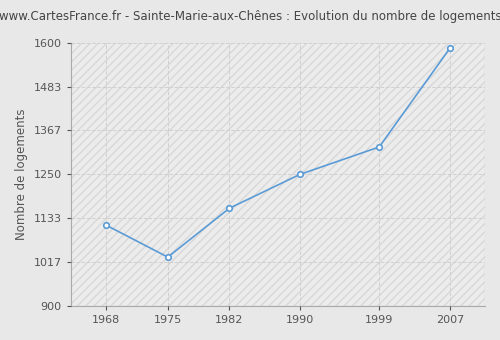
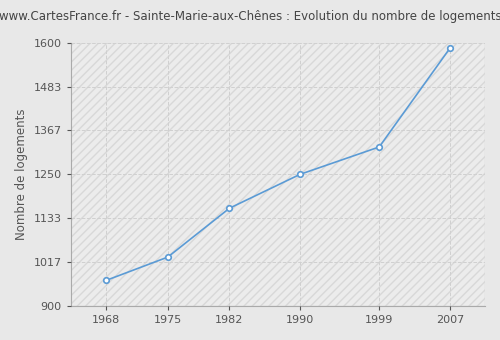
1968: 1115 -> 968
